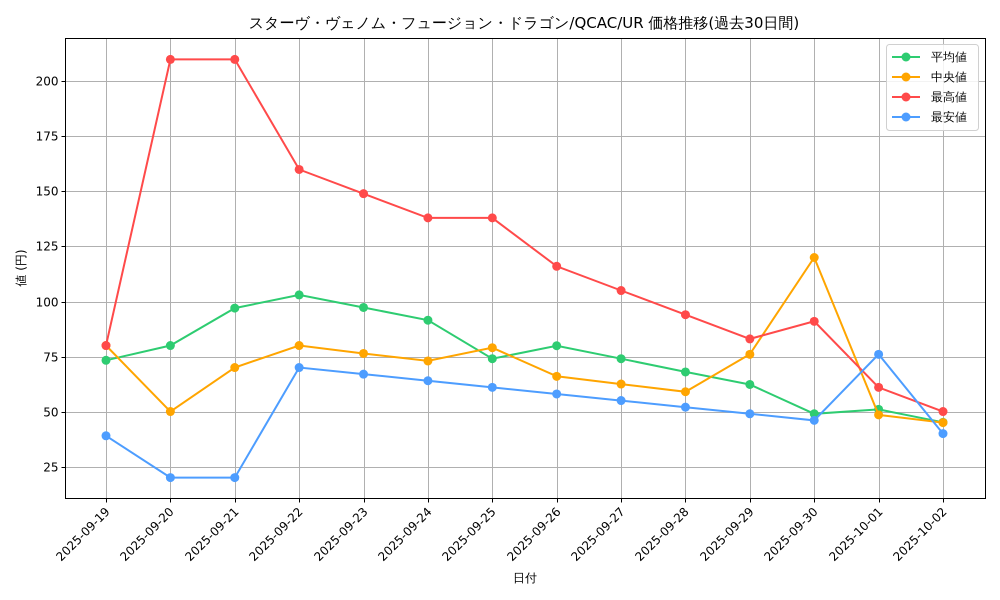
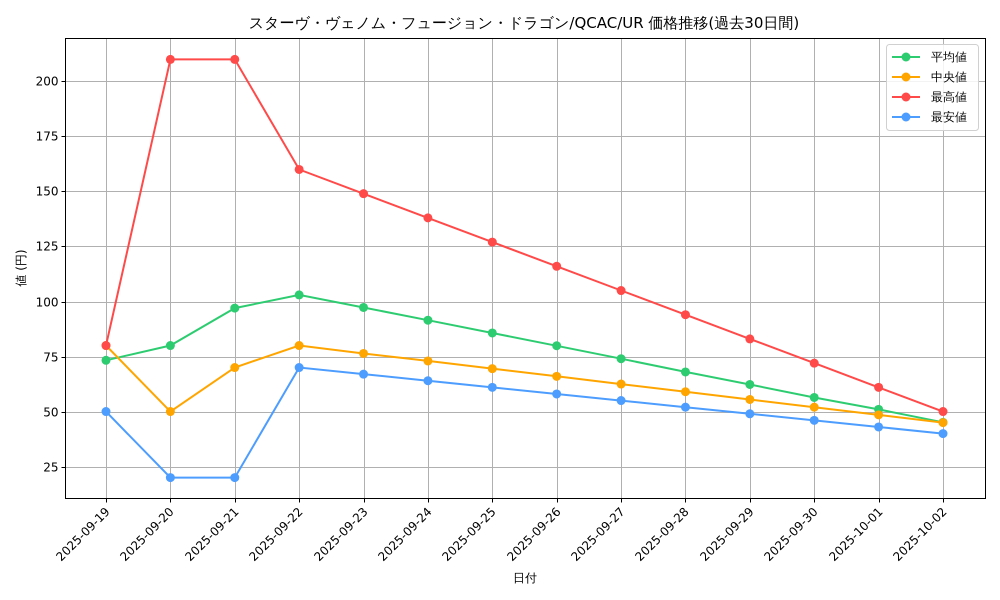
最安値/2025-09-19: 39 -> 50
平均値/2025-09-25: 74 -> 86
中央値/2025-09-25: 79 -> 70
最高値/2025-09-25: 138 -> 127
中央値/2025-09-29: 76 -> 56
平均値/2025-09-30: 49 -> 56
中央値/2025-09-30: 120 -> 52
最高値/2025-09-30: 91 -> 72
最安値/2025-10-01: 76 -> 43
